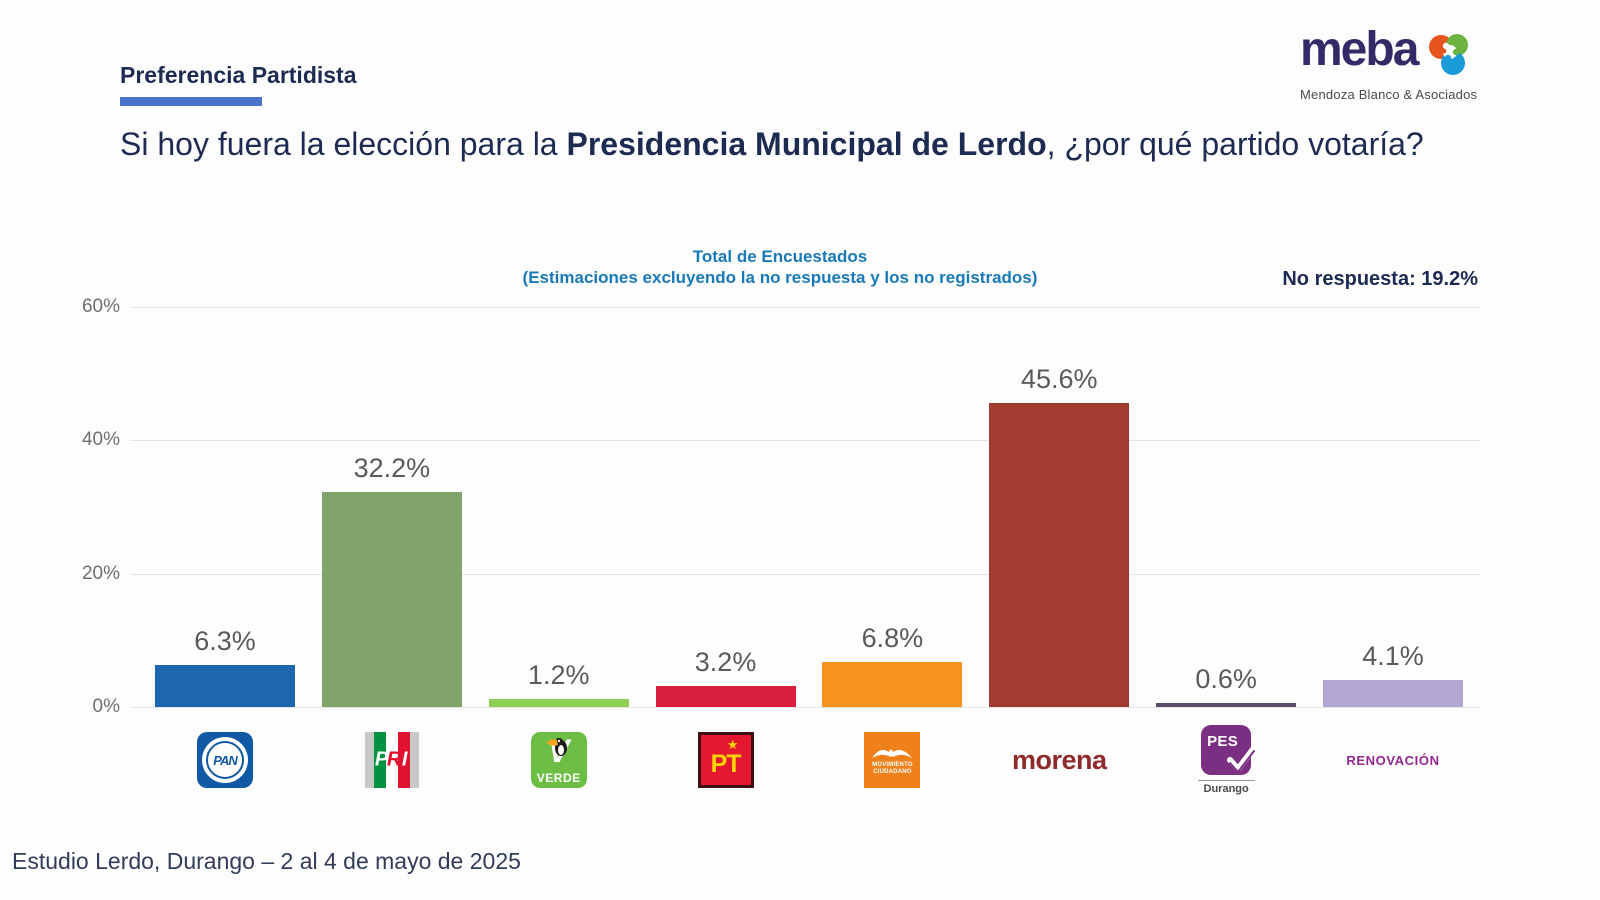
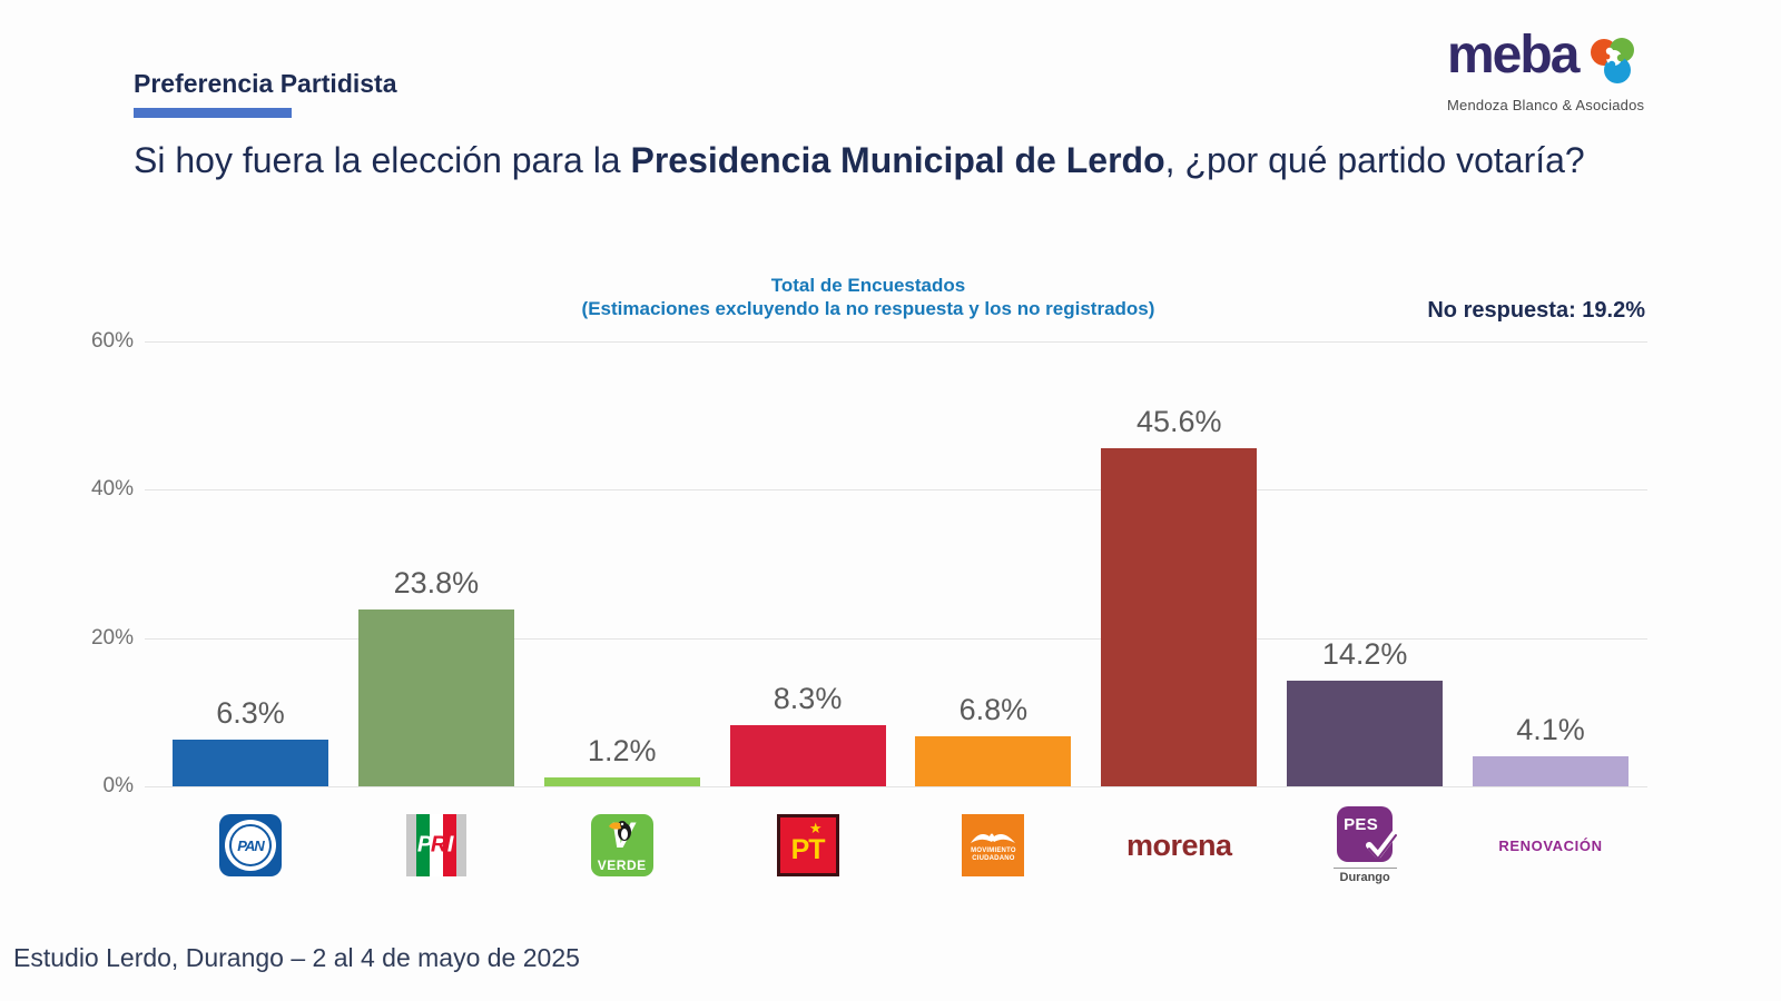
PRI: 32.2% -> 23.8%
PT: 3.2% -> 8.3%
PES Durango: 0.6% -> 14.2%
